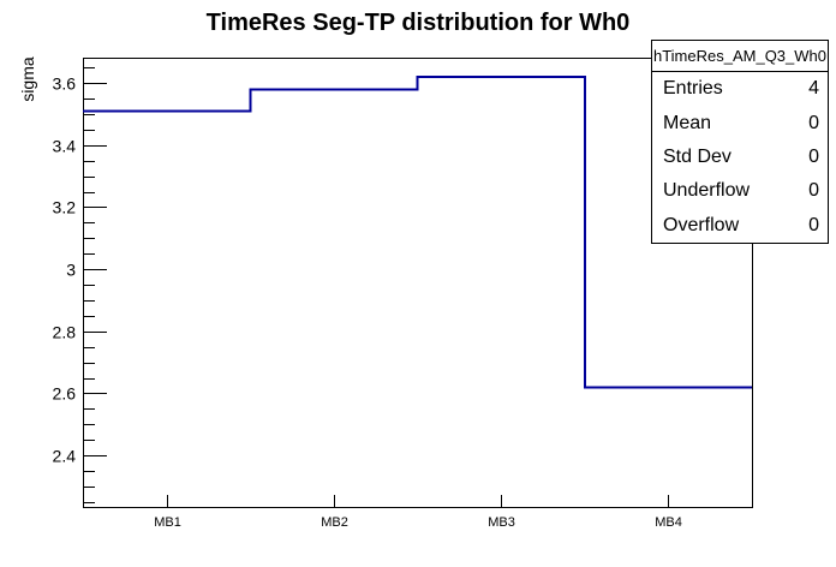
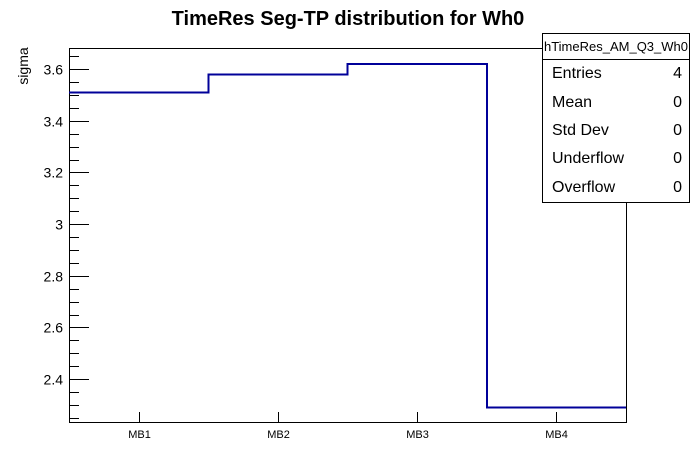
MB4: 2.62 -> 2.29
